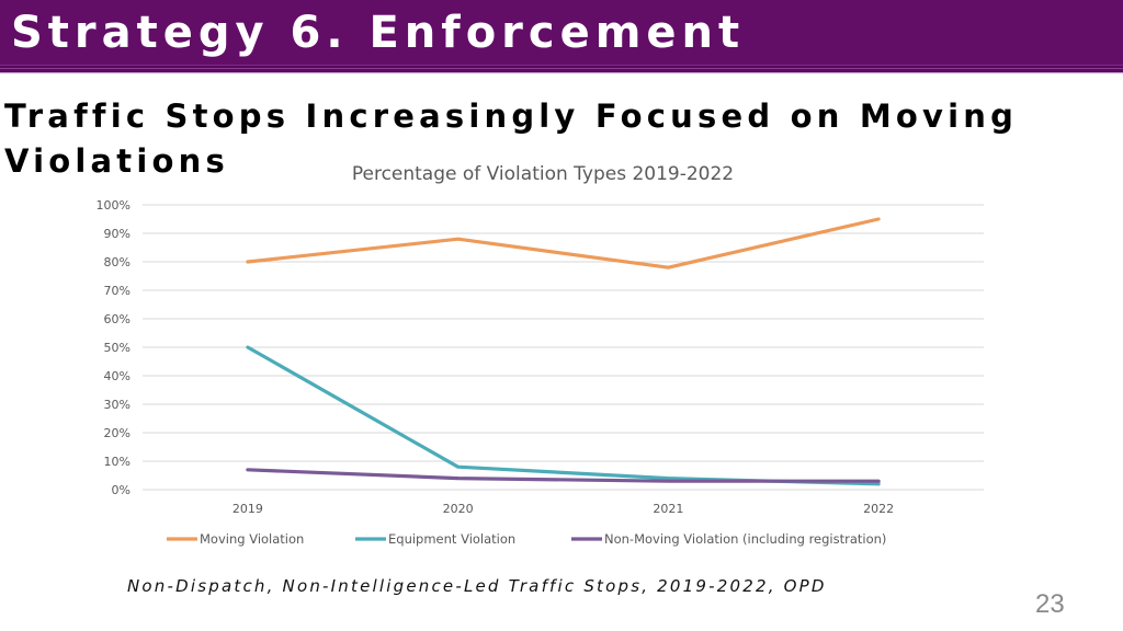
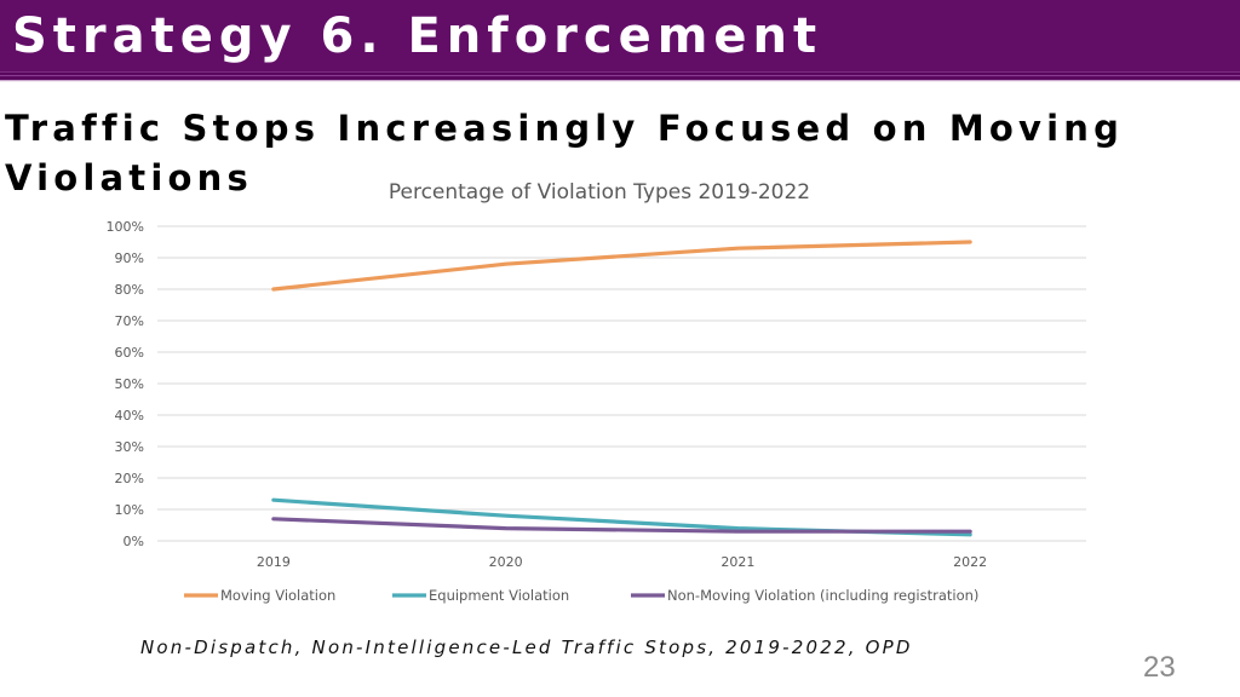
Equipment Violation/2019: 50% -> 13%
Moving Violation/2021: 78% -> 93%
